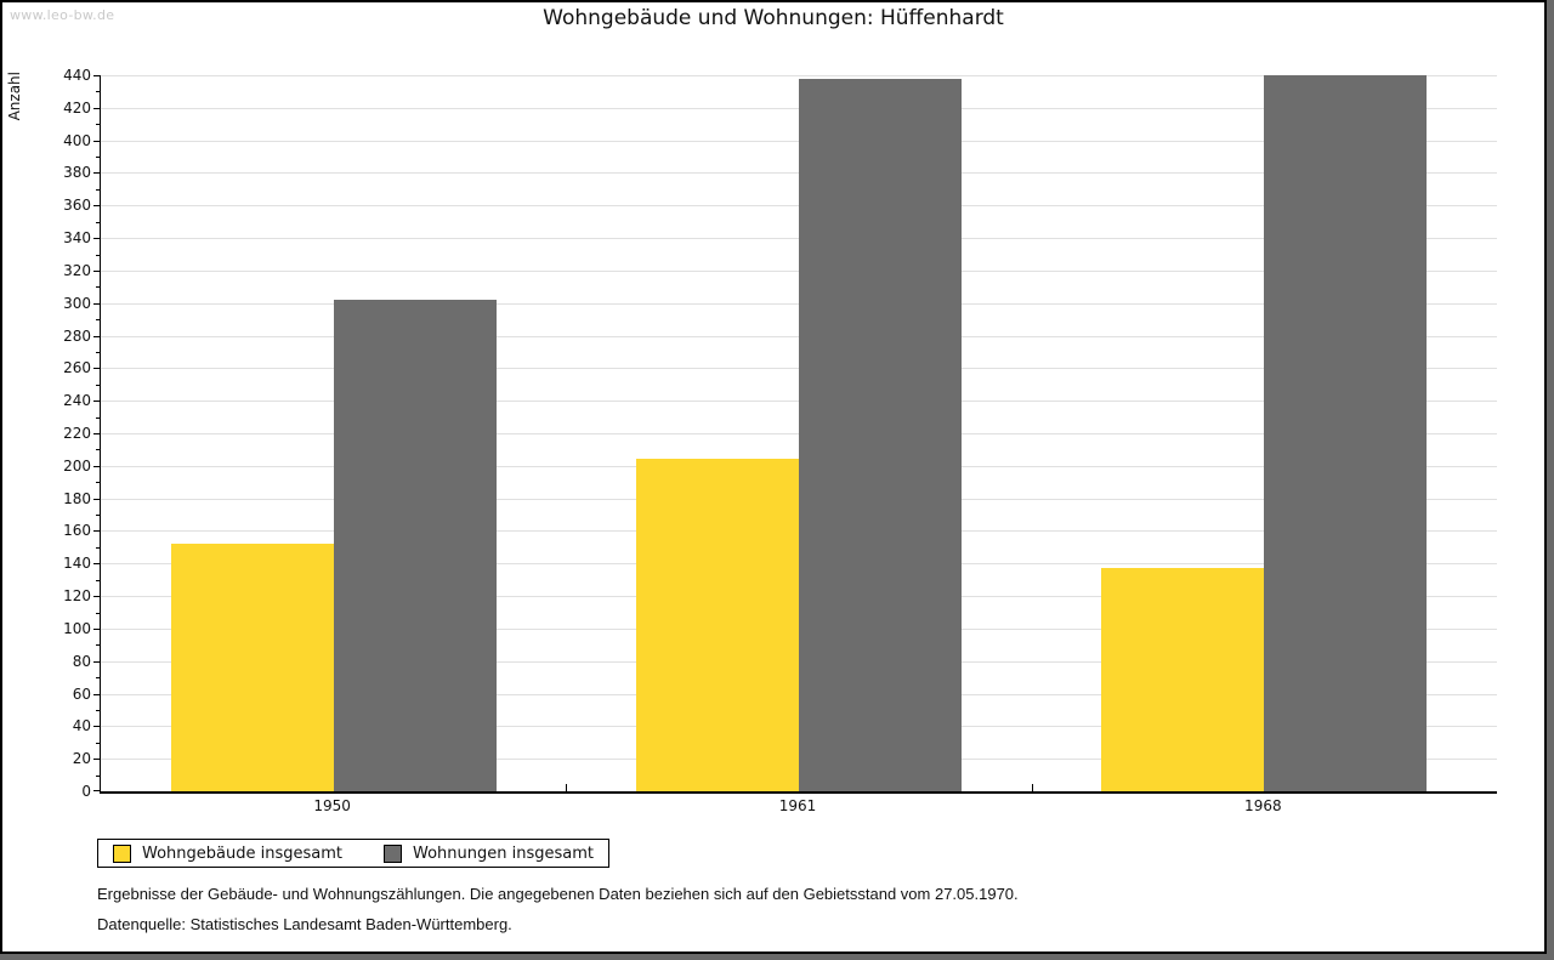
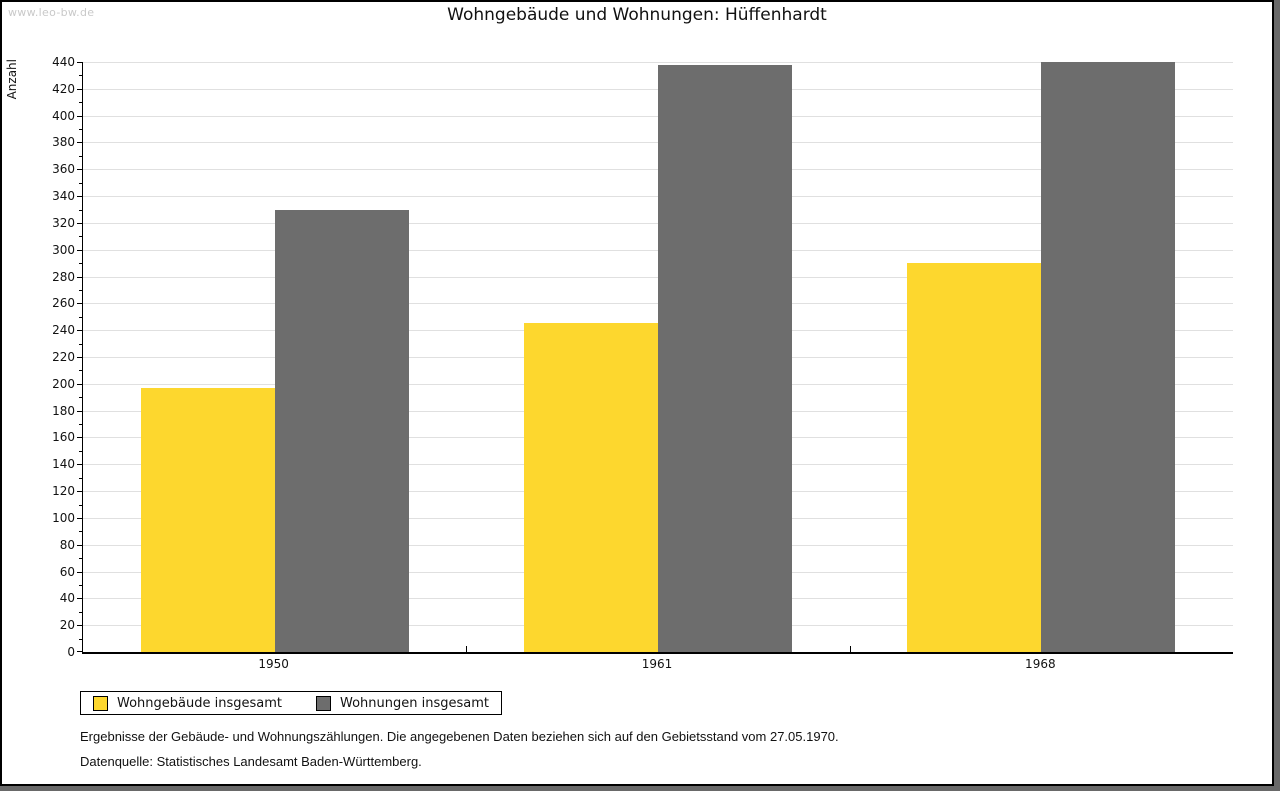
Wohngebäude insgesamt/1950: 152 -> 197
Wohnungen insgesamt/1950: 302 -> 330
Wohngebäude insgesamt/1961: 204 -> 245
Wohngebäude insgesamt/1968: 137 -> 290
